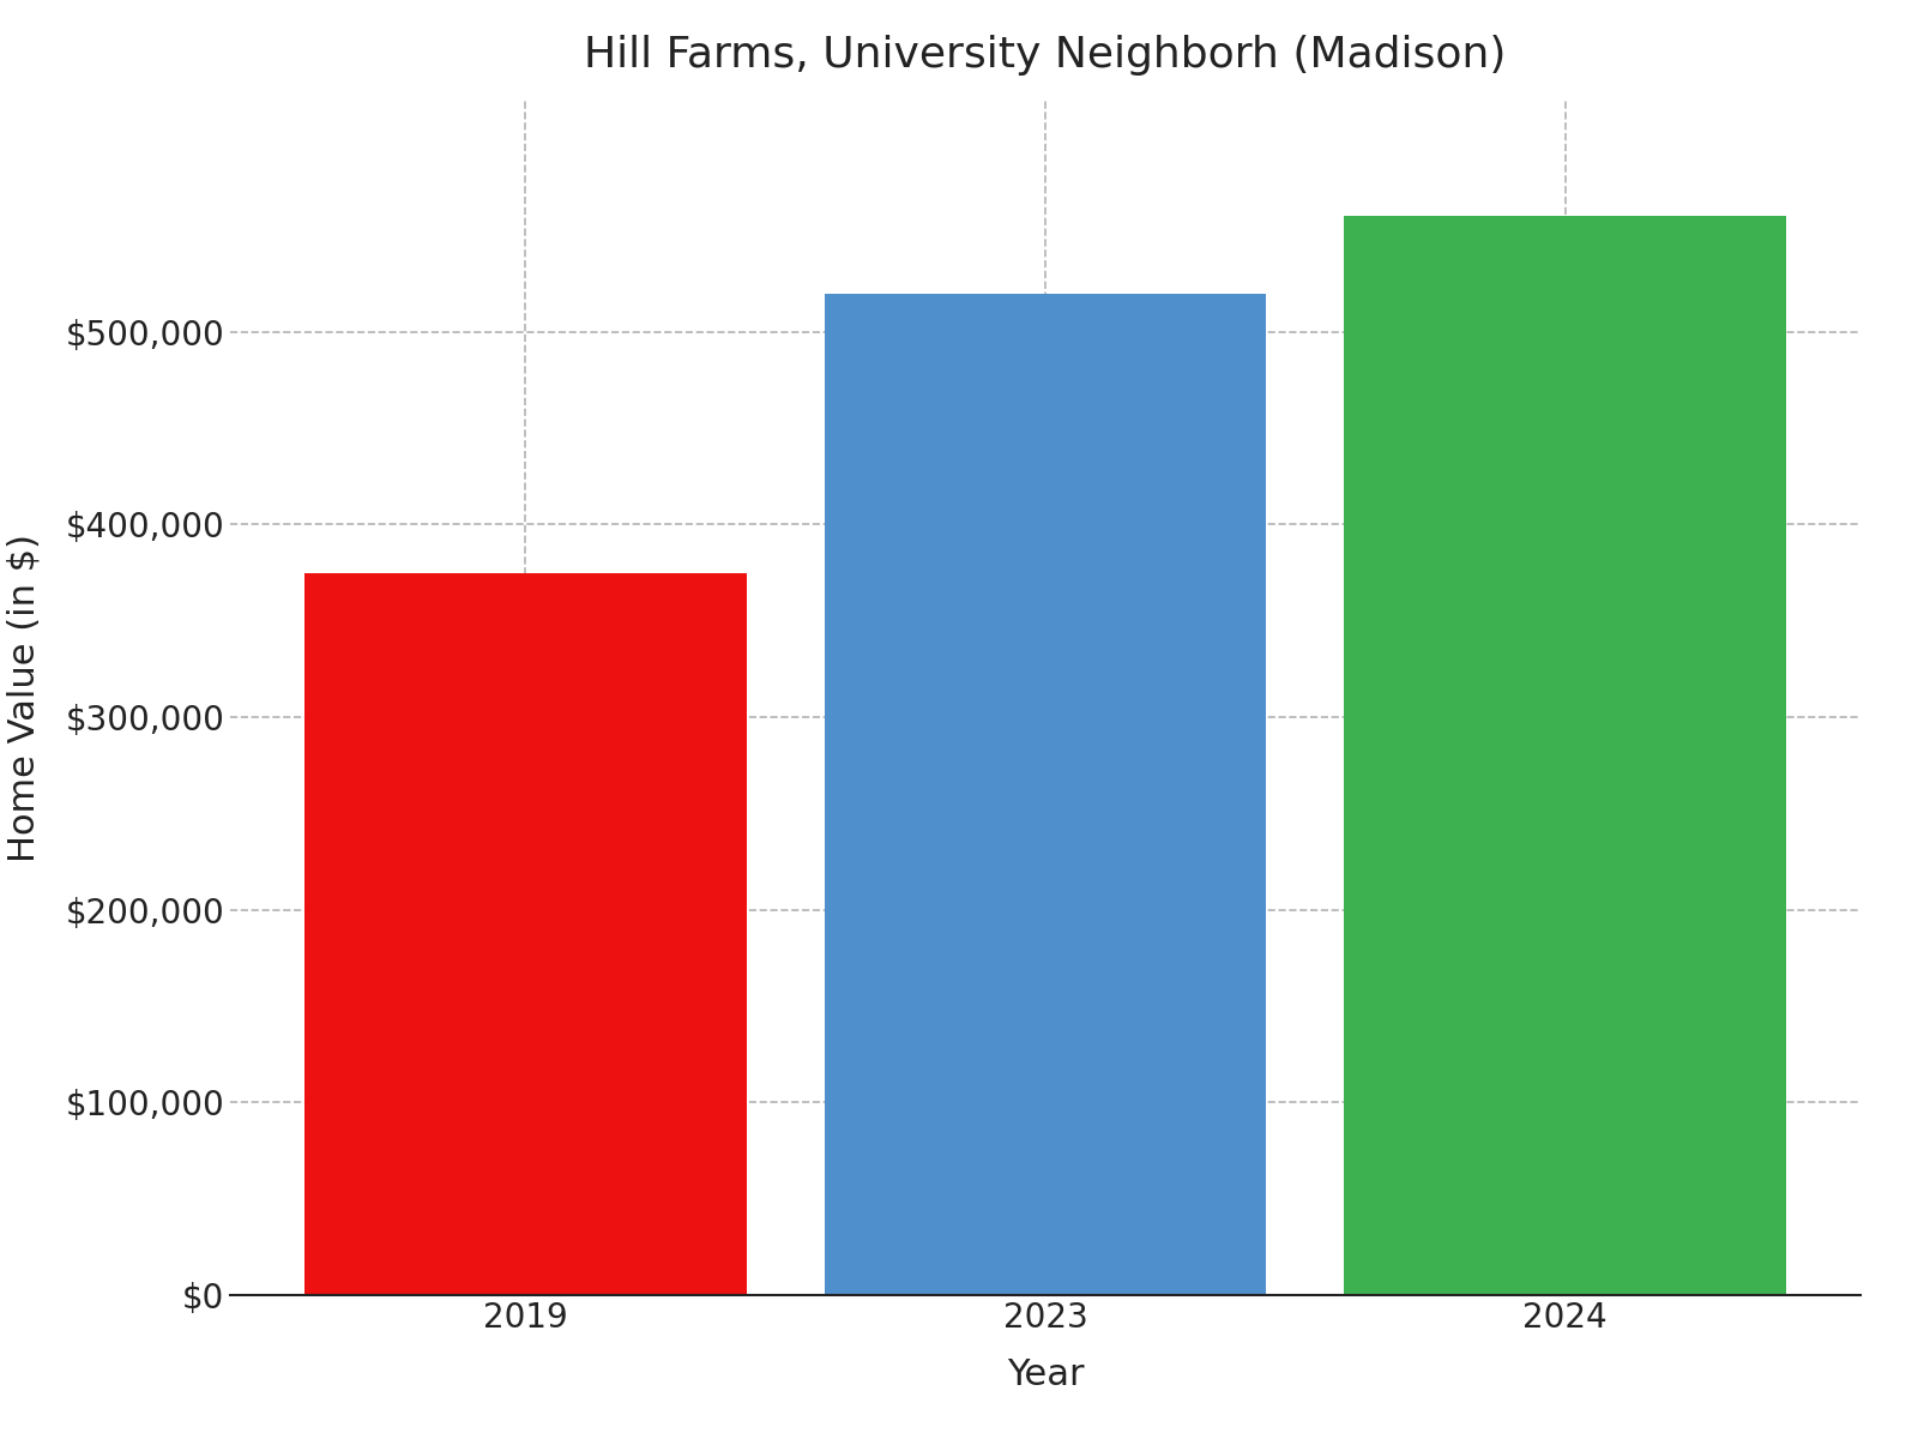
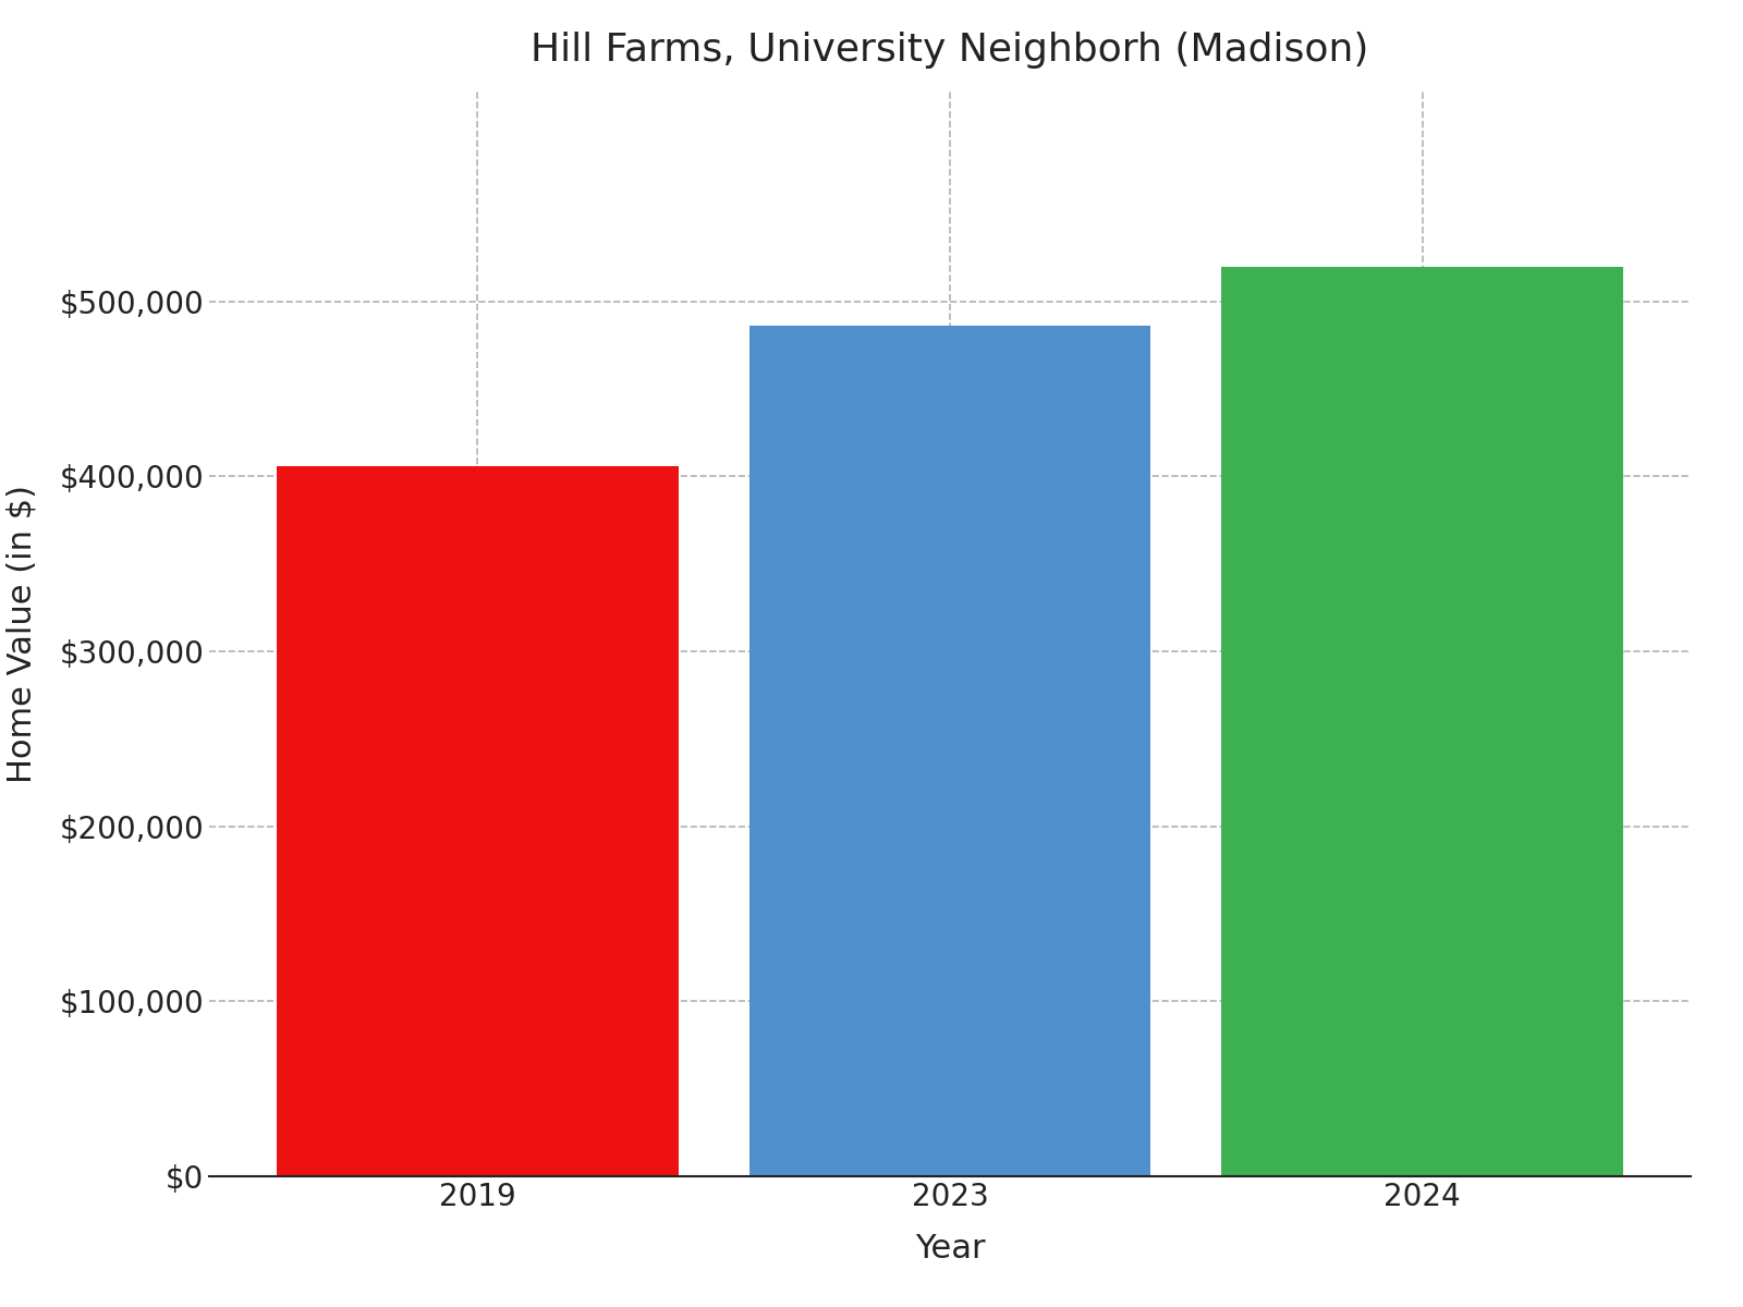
2019: $375,000 -> $406,000
2023: $520,000 -> $486,000
2024: $560,000 -> $520,000
